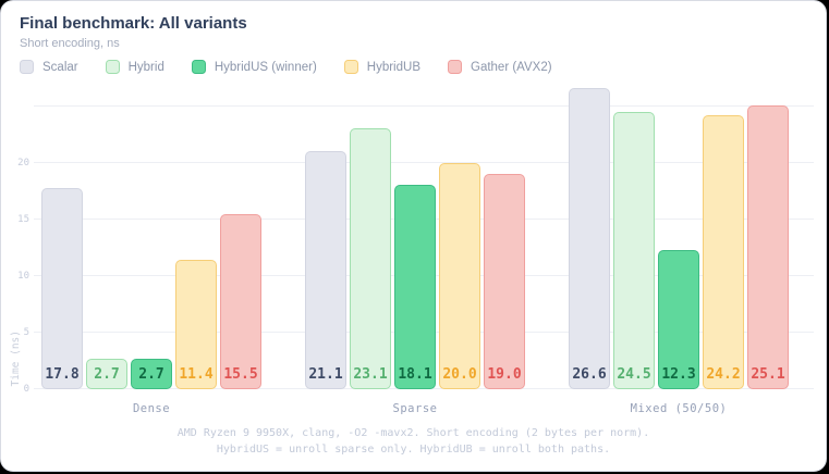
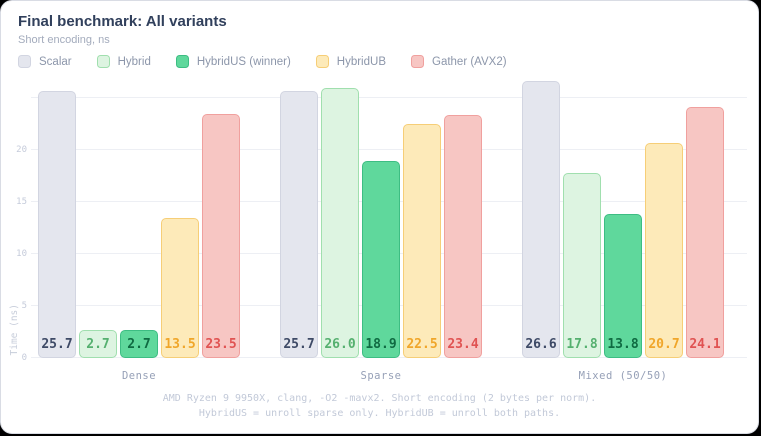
Scalar/Dense: 17.8 -> 25.7
HybridUB/Dense: 11.4 -> 13.5
Gather (AVX2)/Dense: 15.5 -> 23.5
Scalar/Sparse: 21.1 -> 25.7
Hybrid/Sparse: 23.1 -> 26.0
HybridUS (winner)/Sparse: 18.1 -> 18.9
HybridUB/Sparse: 20.0 -> 22.5
Gather (AVX2)/Sparse: 19.0 -> 23.4
Hybrid/Mixed (50/50): 24.5 -> 17.8
HybridUS (winner)/Mixed (50/50): 12.3 -> 13.8
HybridUB/Mixed (50/50): 24.2 -> 20.7
Gather (AVX2)/Mixed (50/50): 25.1 -> 24.1
